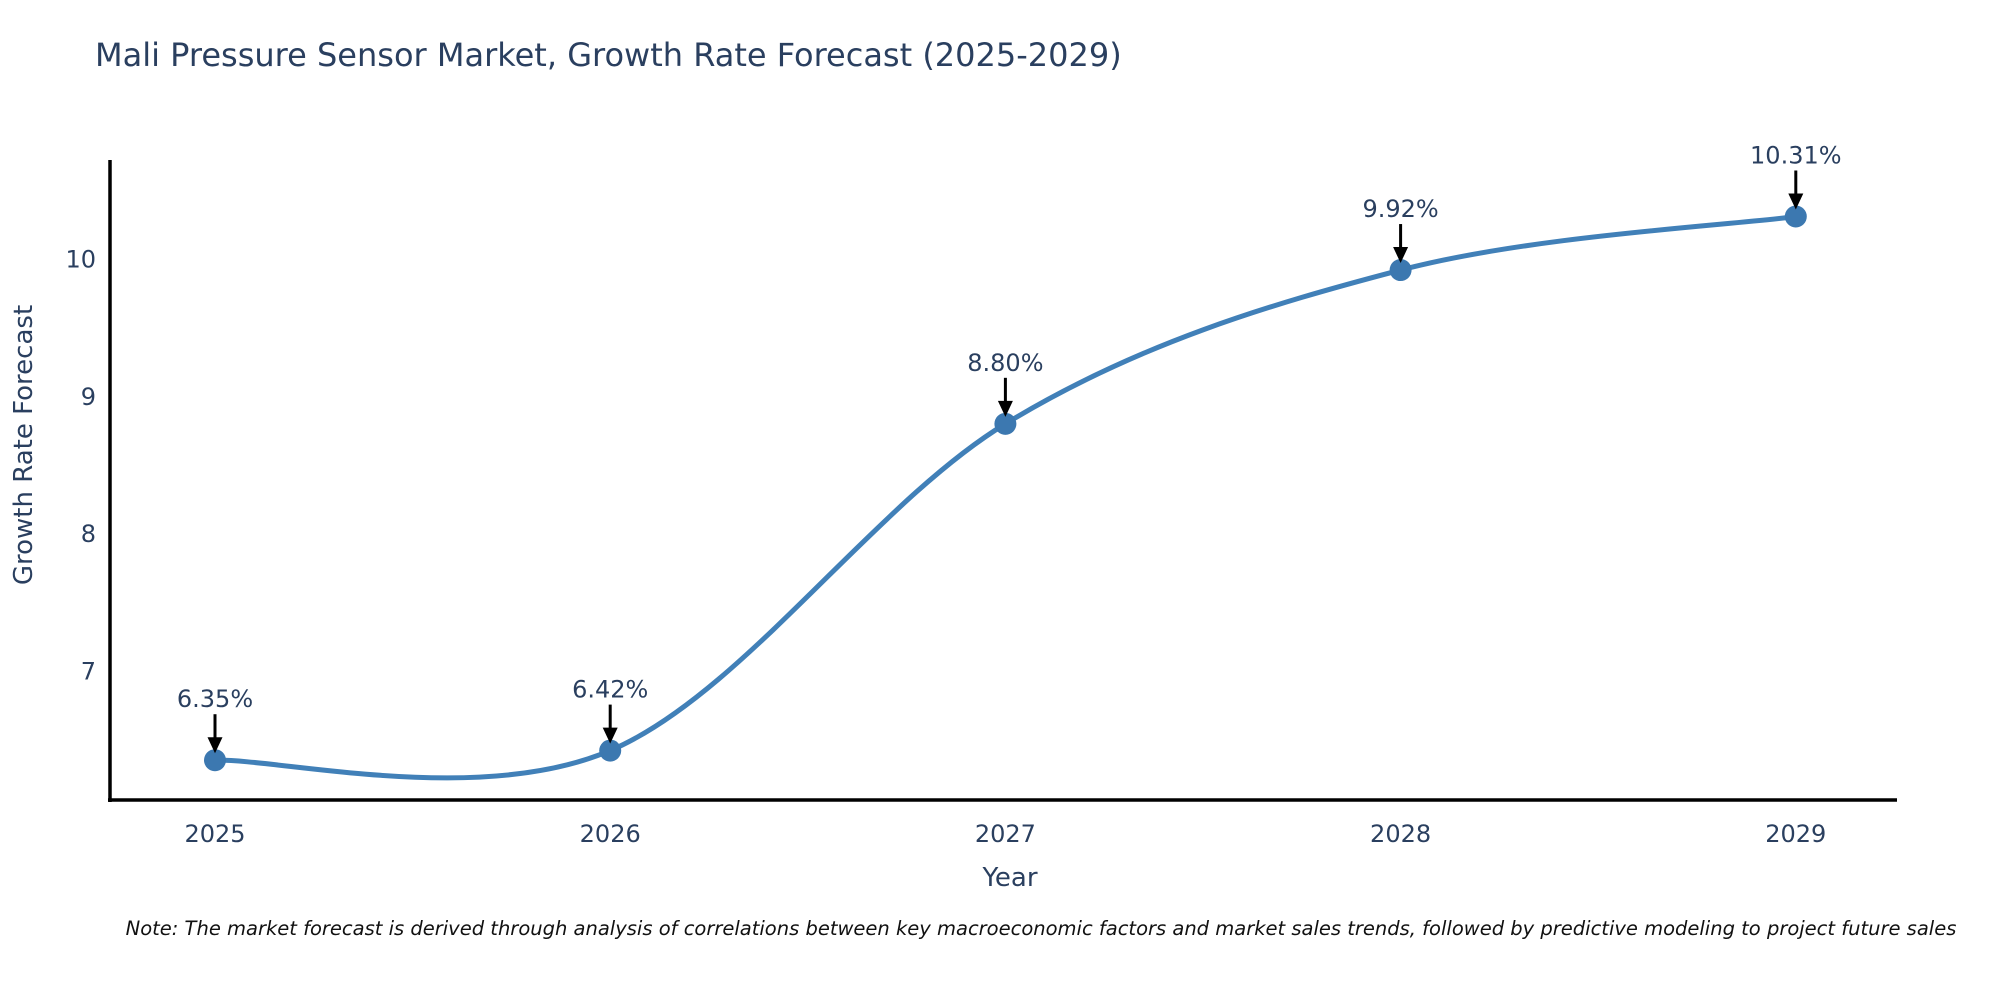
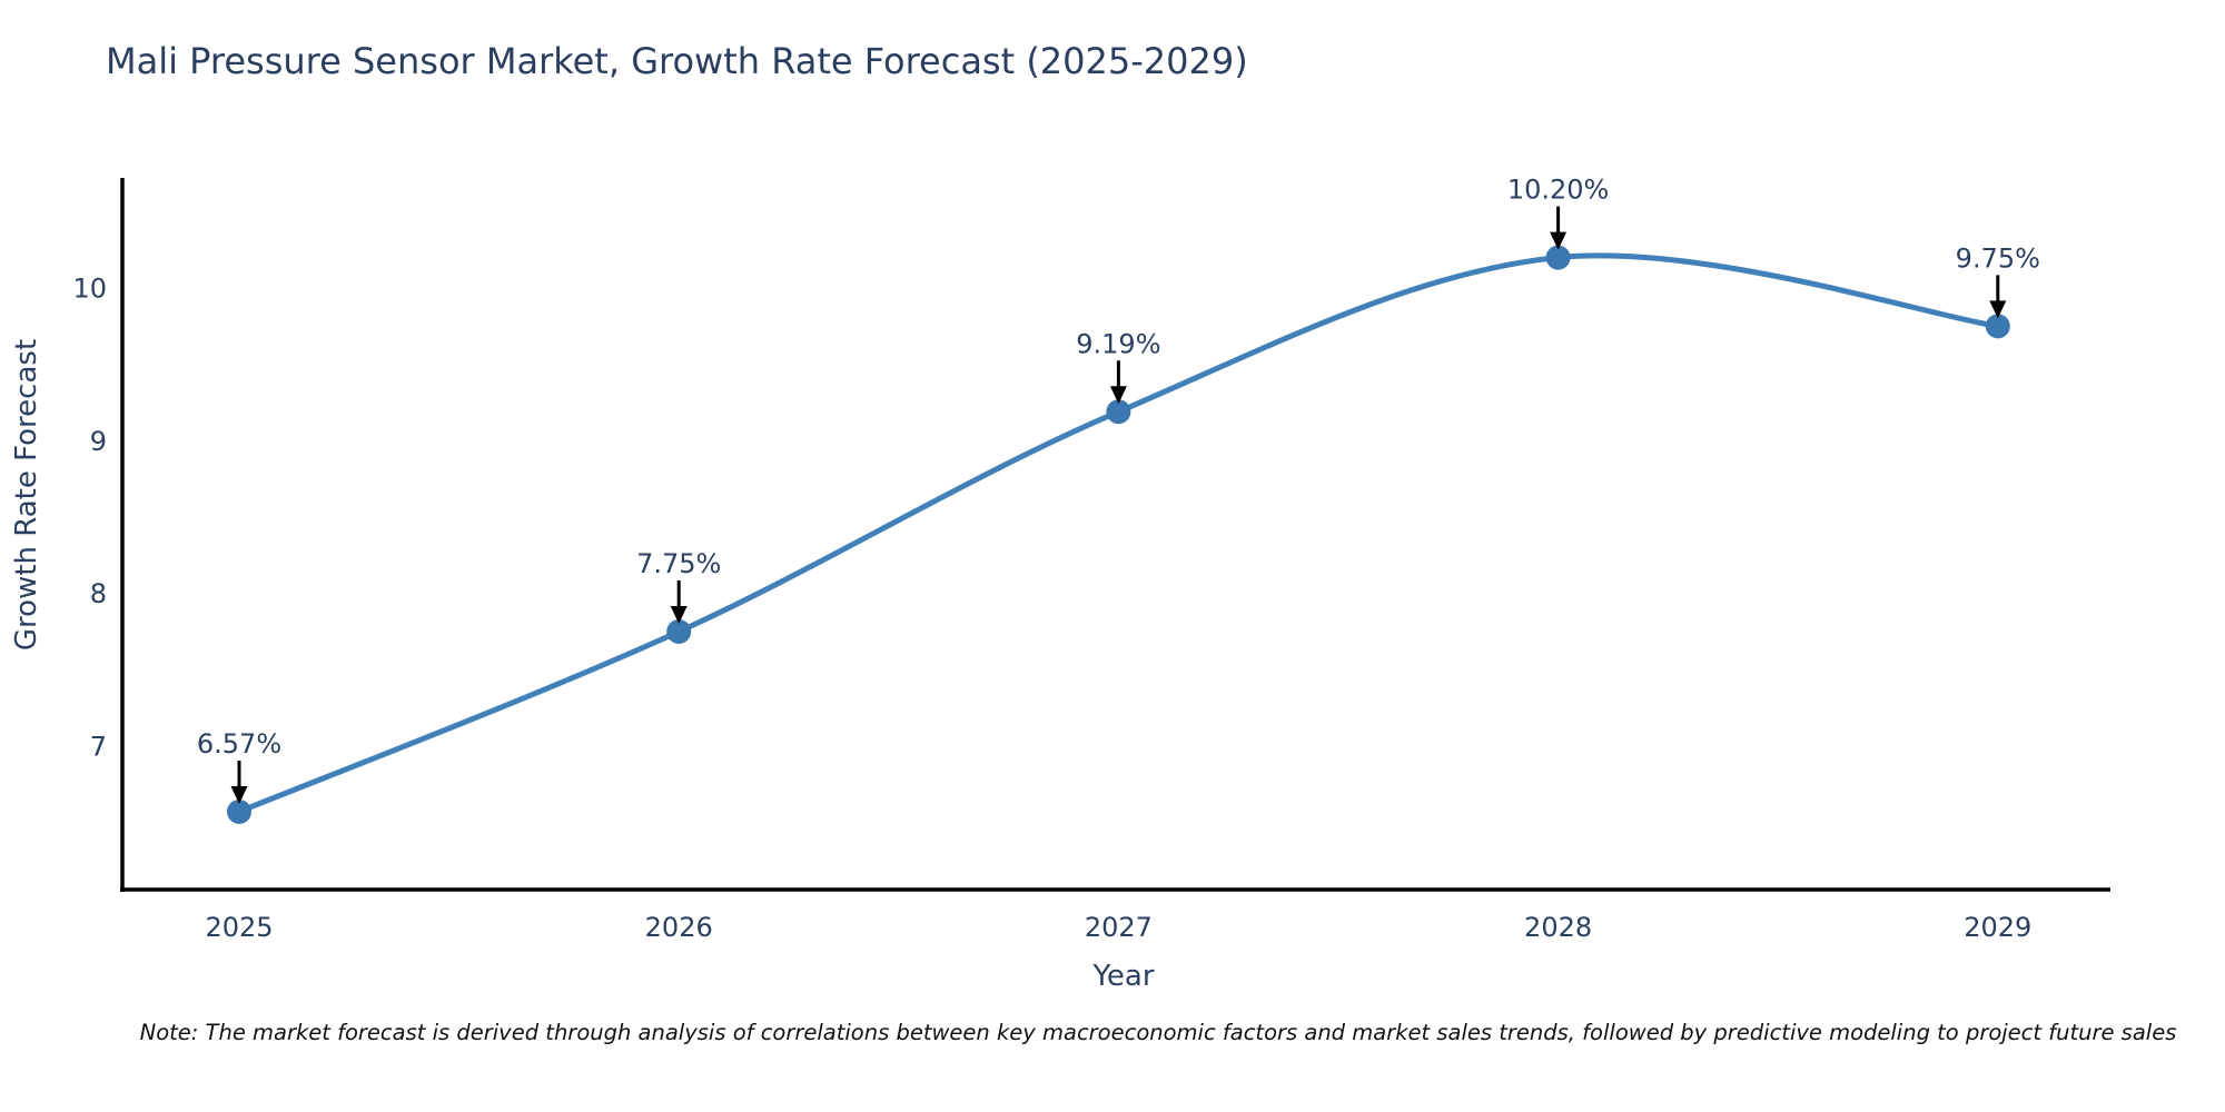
2025: 6.35% -> 6.57%
2026: 6.42% -> 7.75%
2027: 8.80% -> 9.19%
2028: 9.92% -> 10.20%
2029: 10.31% -> 9.75%
